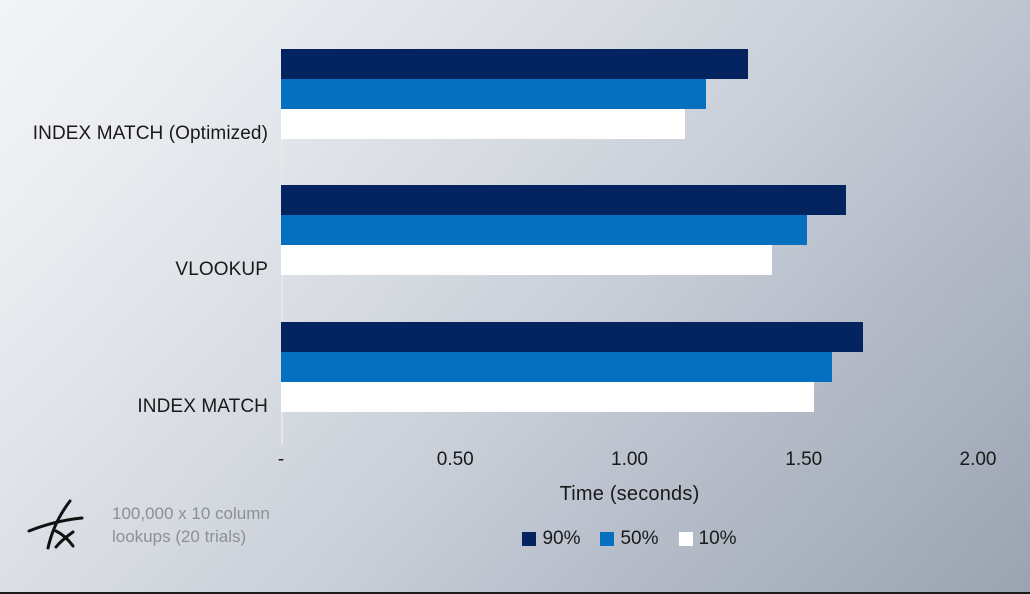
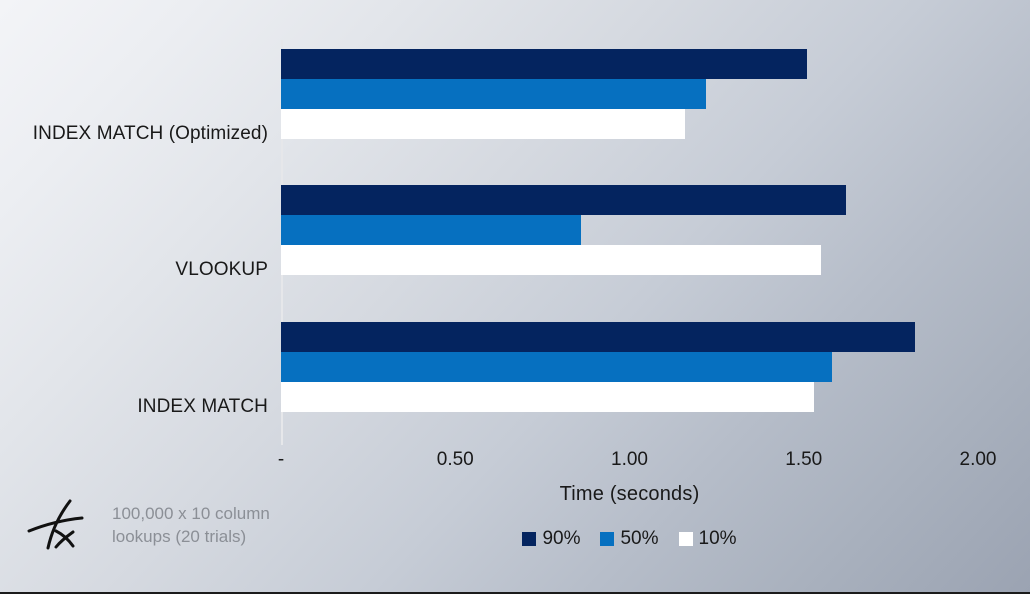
90%/INDEX MATCH (Optimized): 1.34 -> 1.51
50%/VLOOKUP: 1.51 -> 0.86
10%/VLOOKUP: 1.41 -> 1.55
90%/INDEX MATCH: 1.67 -> 1.82
